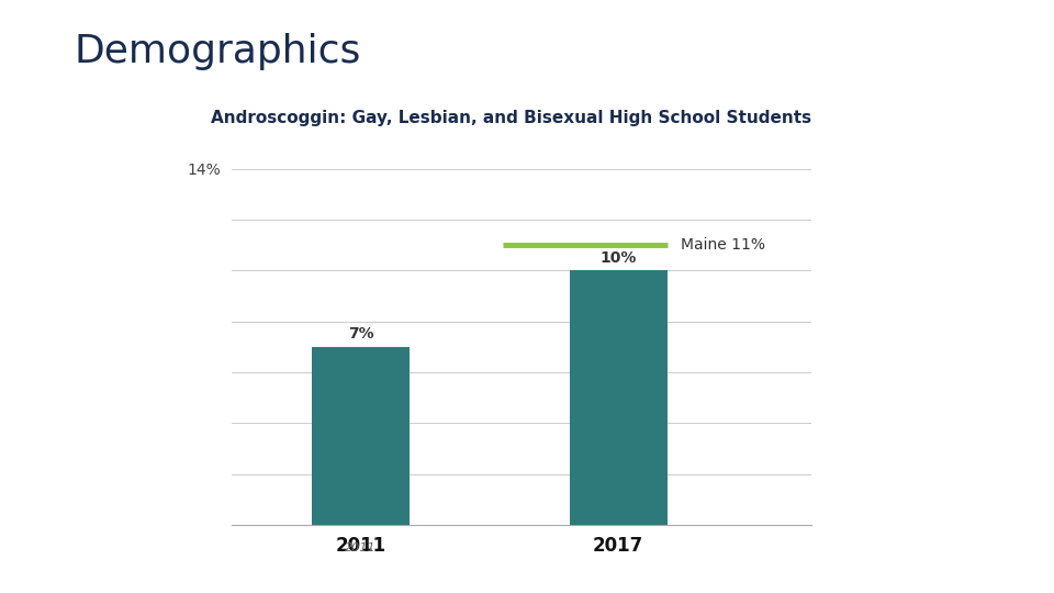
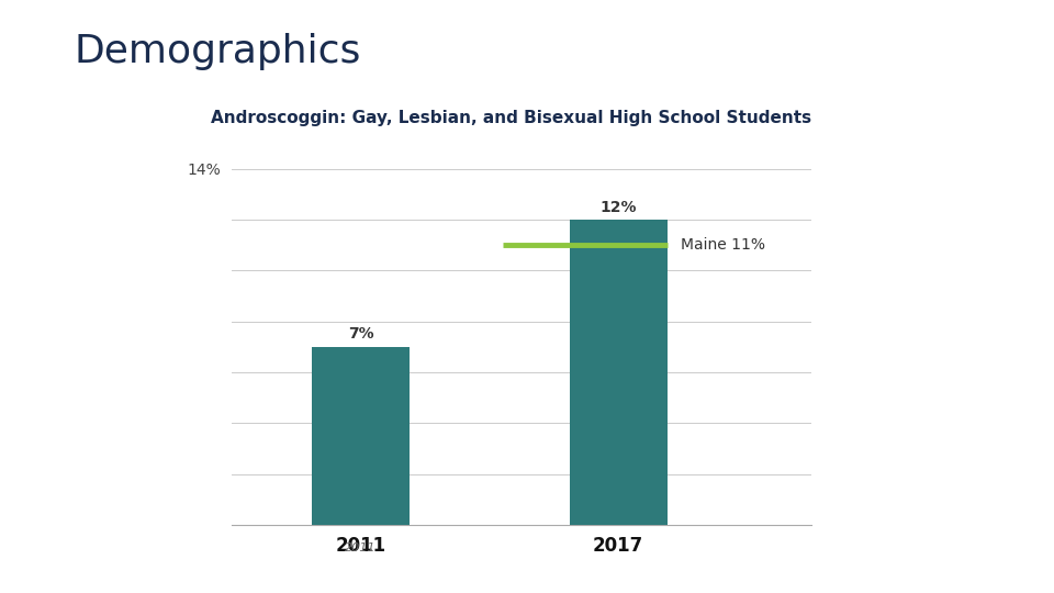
2017: 10% -> 12%
